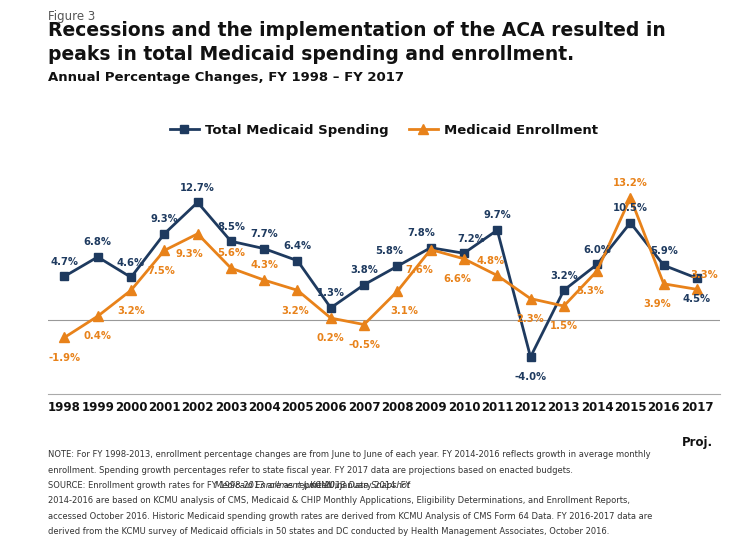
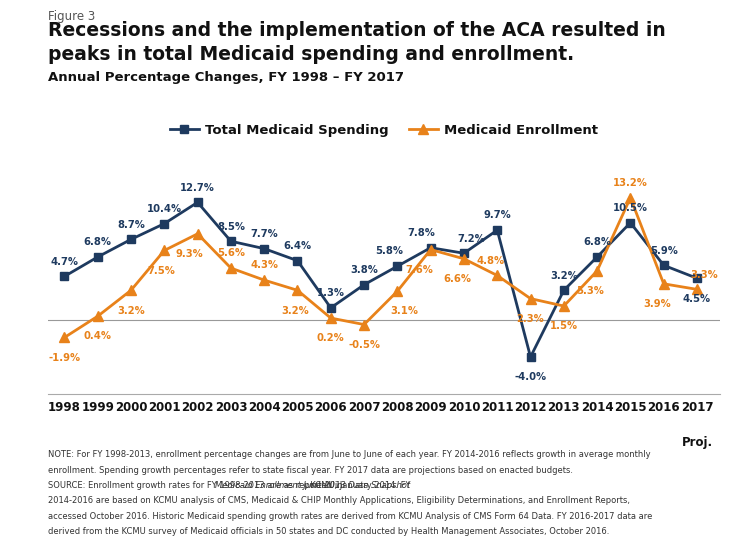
Total Medicaid Spending/2000: 4.6% -> 8.7%
Total Medicaid Spending/2001: 9.3% -> 10.4%
Total Medicaid Spending/2014: 6.0% -> 6.8%
